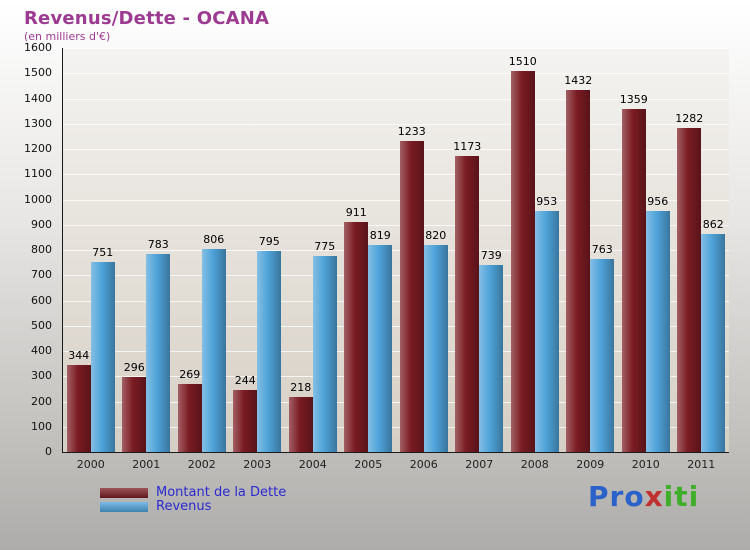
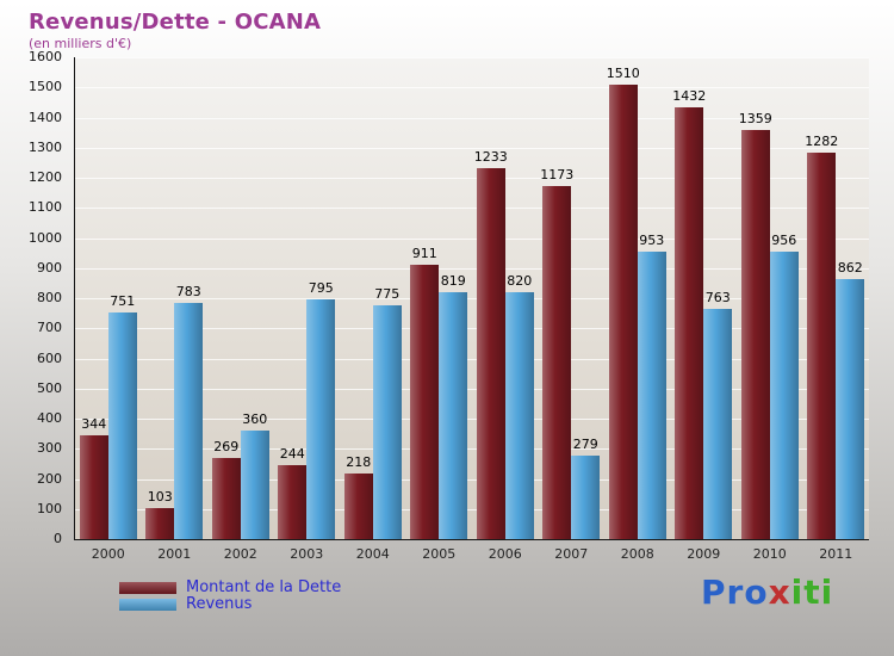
Montant de la Dette/2001: 296 -> 103
Revenus/2002: 806 -> 360
Revenus/2007: 739 -> 279
